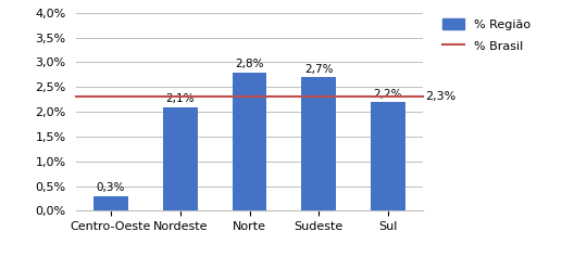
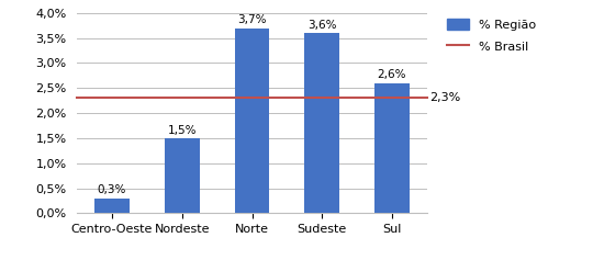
Nordeste: 2,1% -> 1,5%
Norte: 2,8% -> 3,7%
Sudeste: 2,7% -> 3,6%
Sul: 2,2% -> 2,6%
